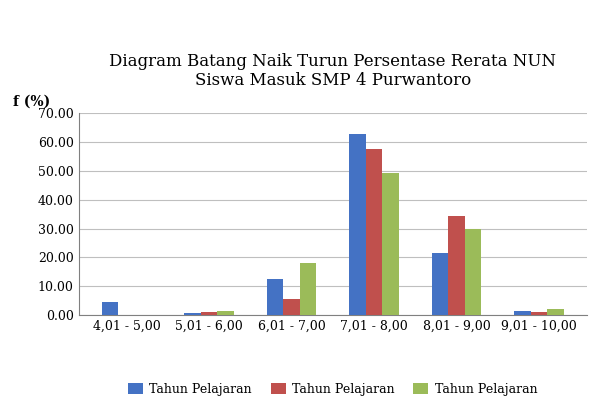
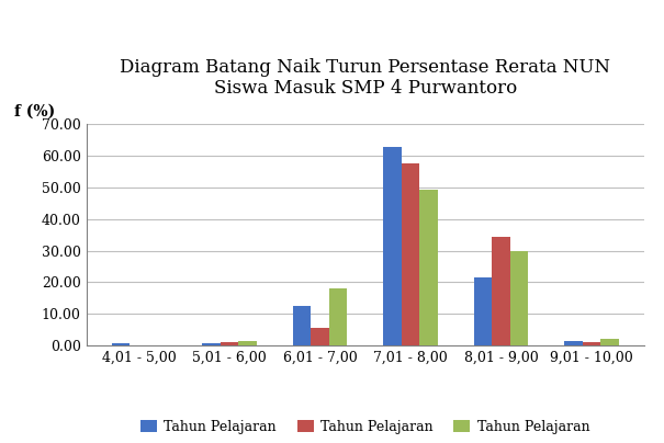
Tahun Pelajaran/4,01 - 5,00: 4.5 -> 0.6
